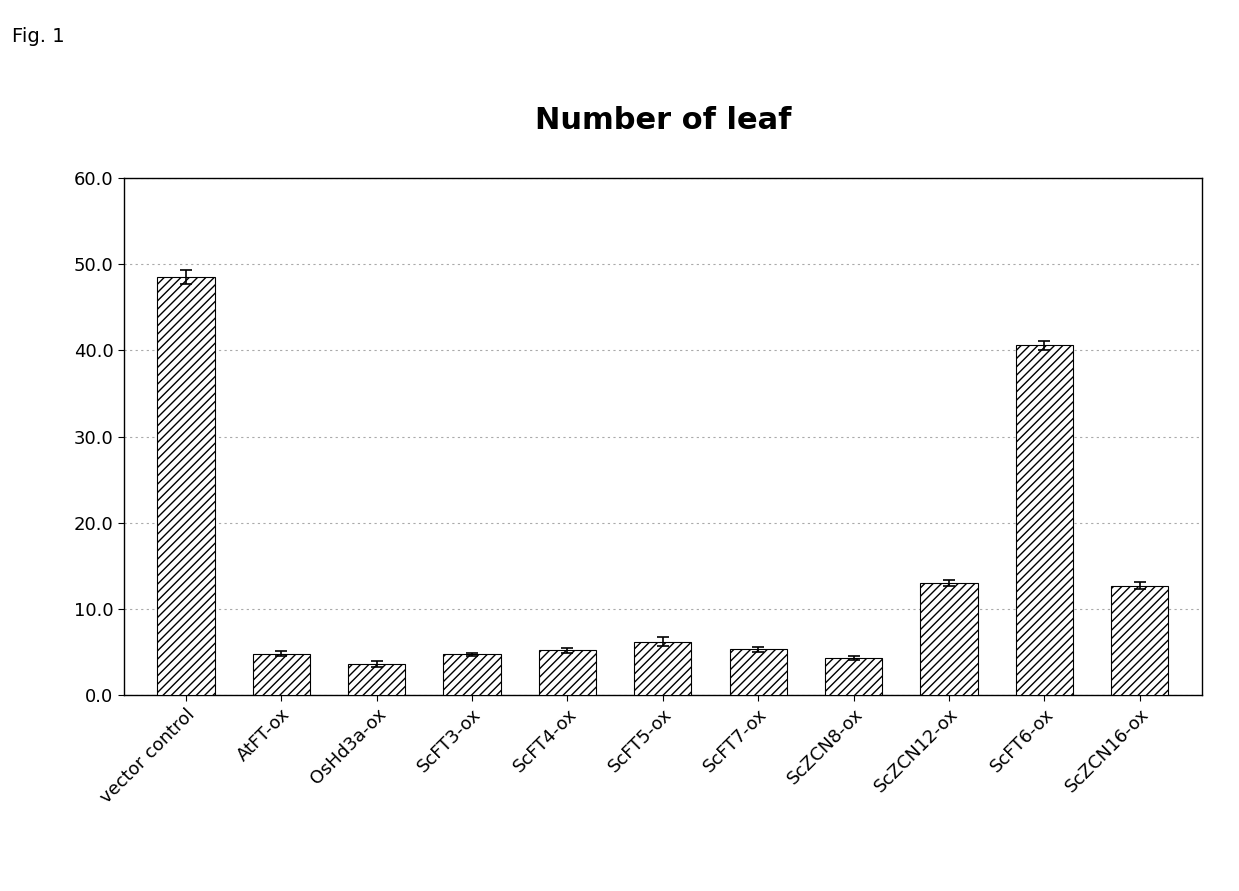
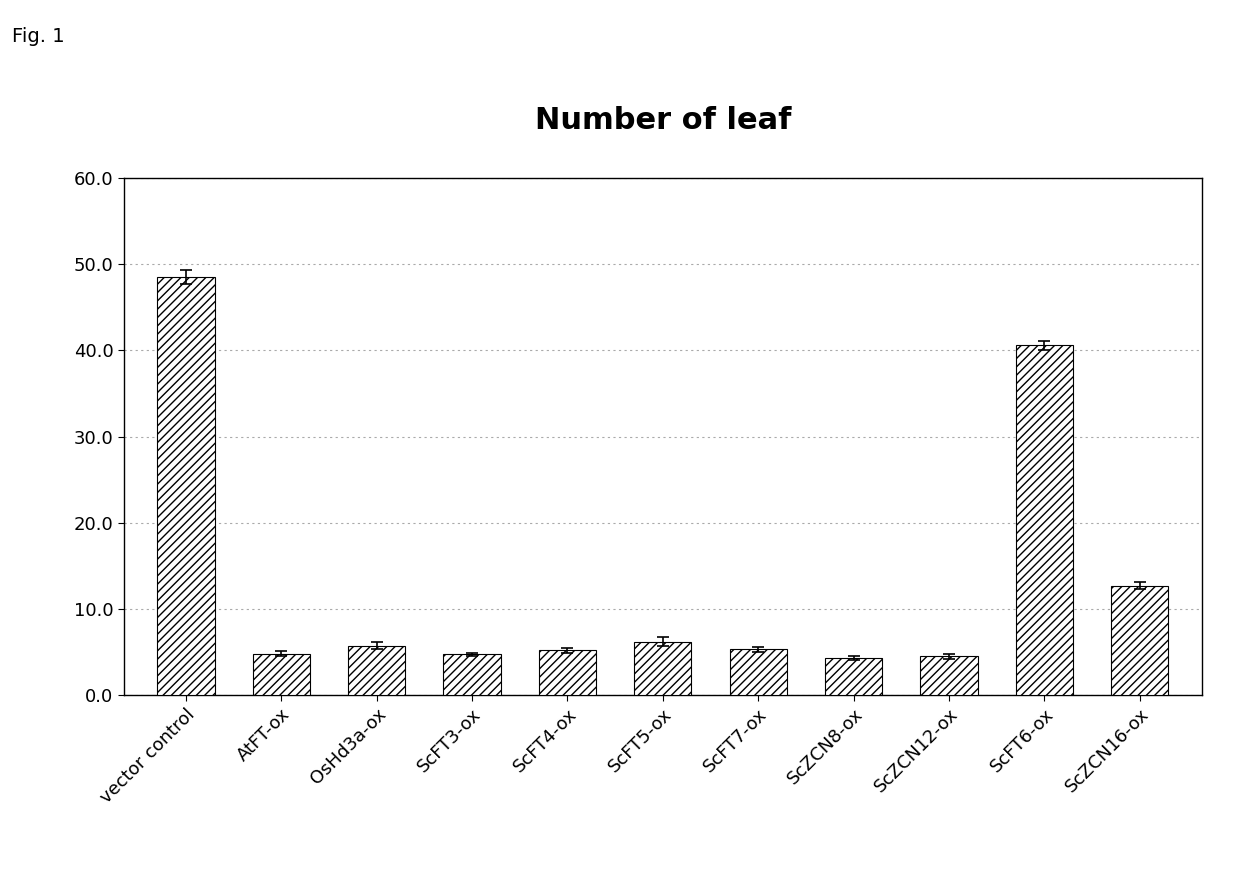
OsHd3a-ox: 3.6 -> 5.7
ScZCN12-ox: 13.0 -> 4.5
